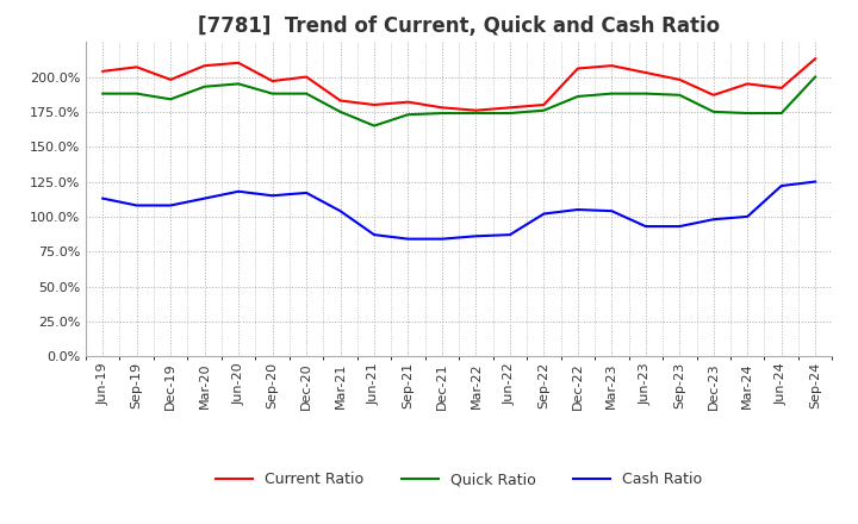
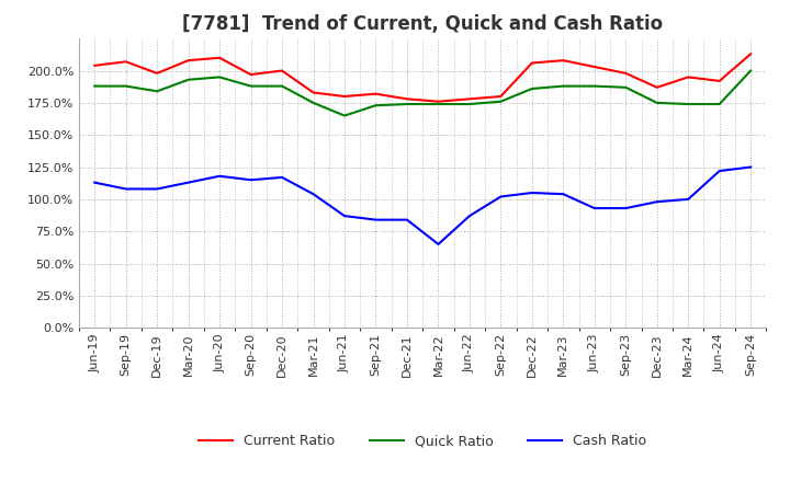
Cash Ratio/Mar-22: 86% -> 65%
